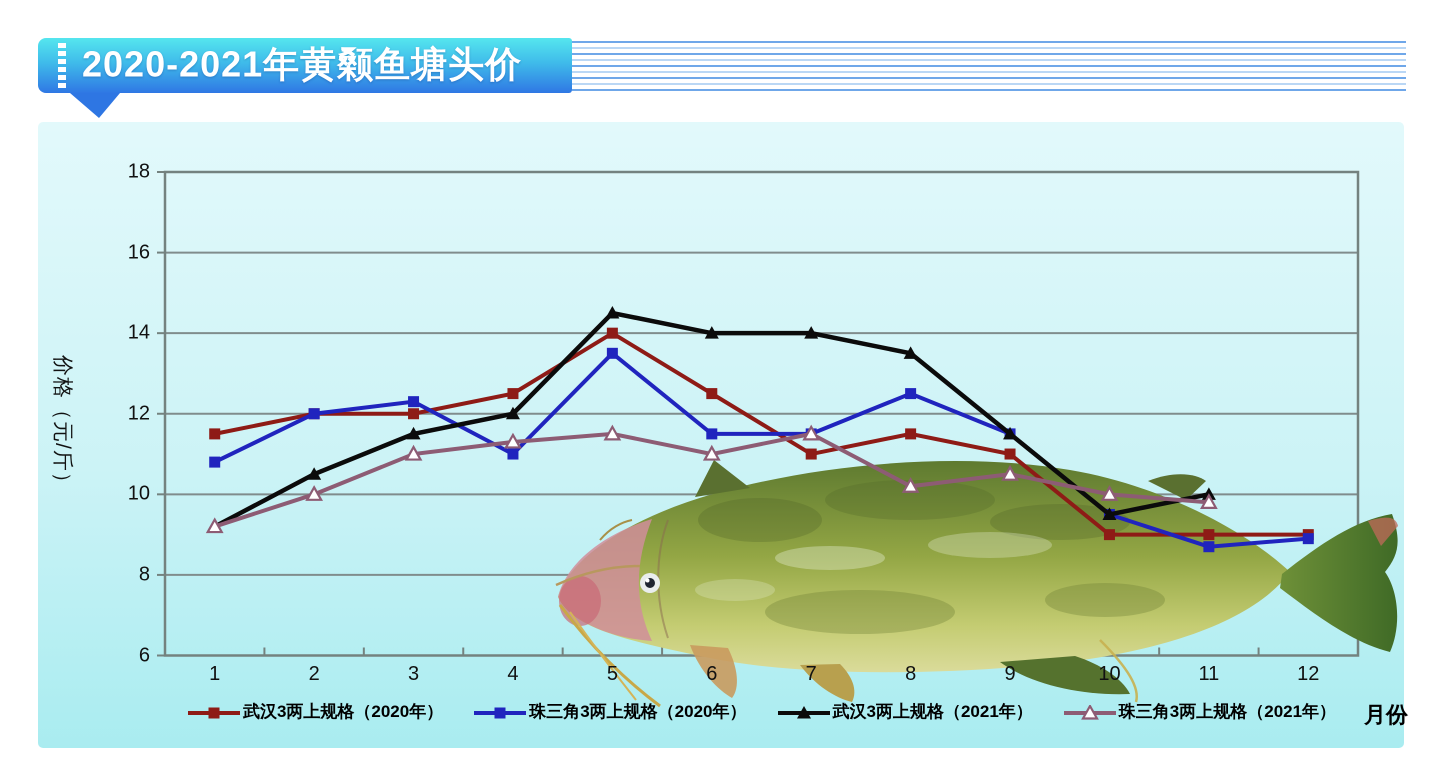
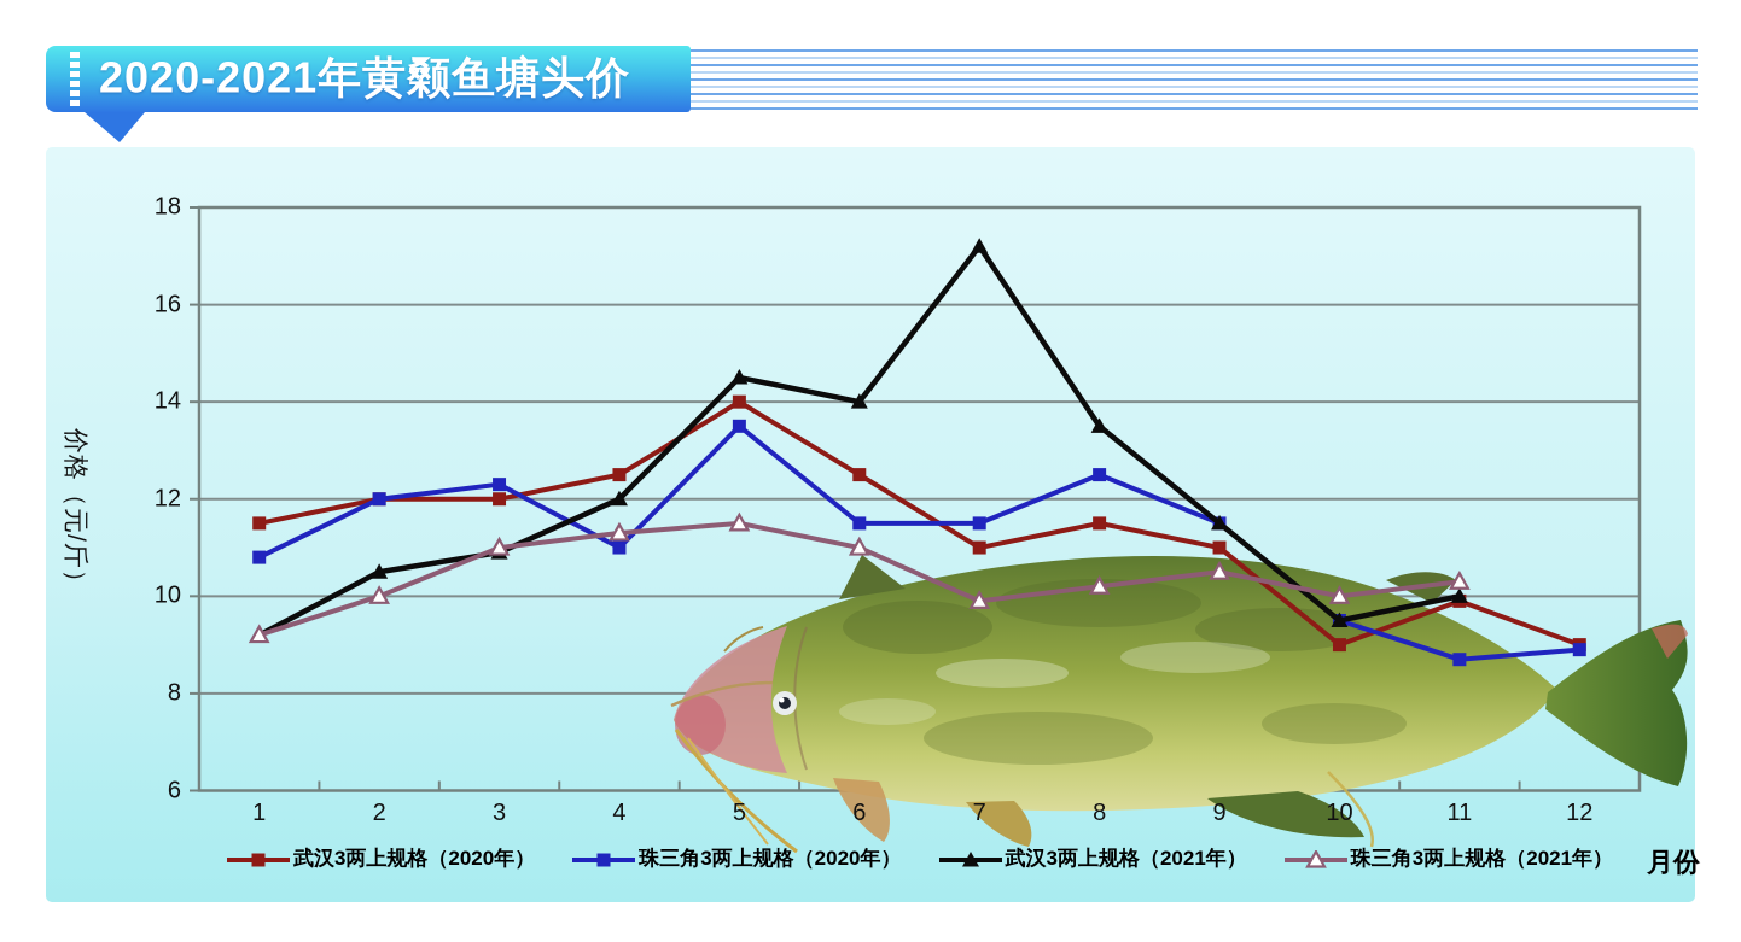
武汉3两上规格（2021年）/3: 11.5 -> 10.9
武汉3两上规格（2021年）/7: 14.0 -> 17.2
珠三角3两上规格（2021年）/7: 11.5 -> 9.9
武汉3两上规格（2020年）/11: 9.0 -> 9.9
珠三角3两上规格（2021年）/11: 9.8 -> 10.3
